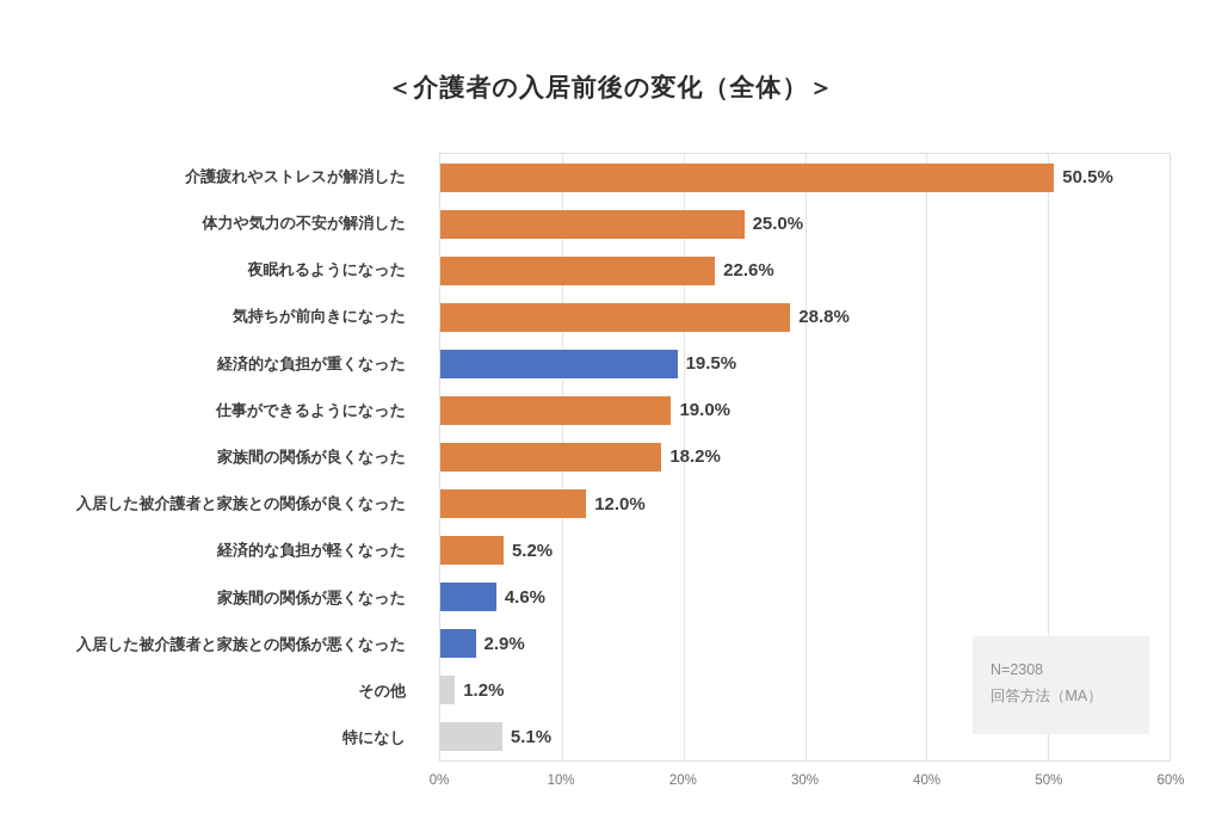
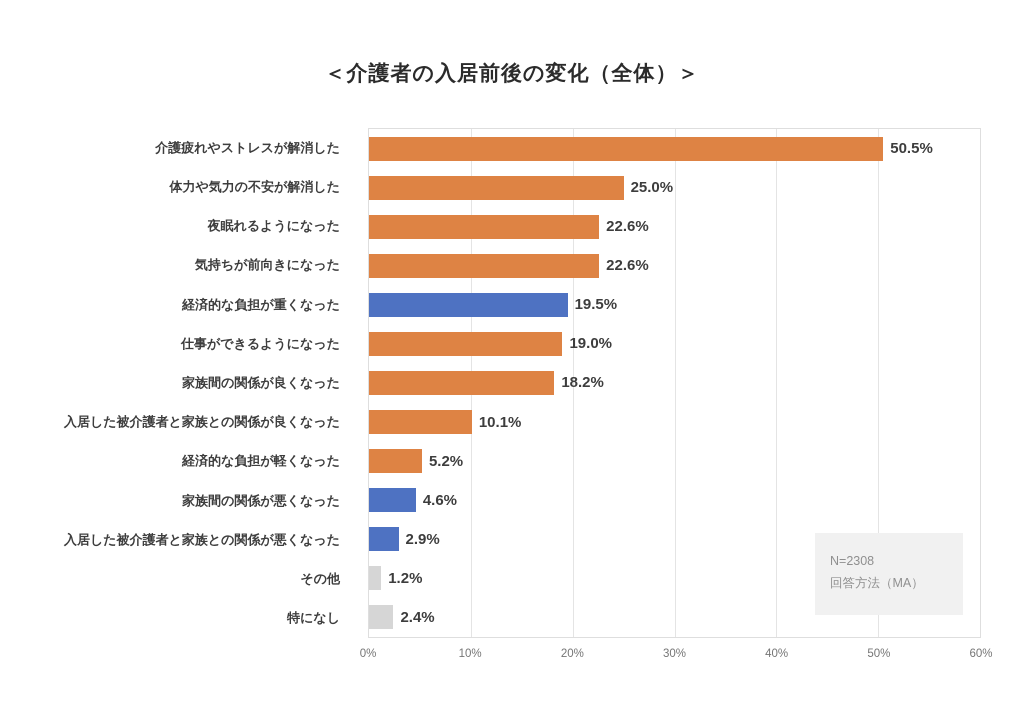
気持ちが前向きになった: 28.8% -> 22.6%
入居した被介護者と家族との関係が良くなった: 12.0% -> 10.1%
特になし: 5.1% -> 2.4%
